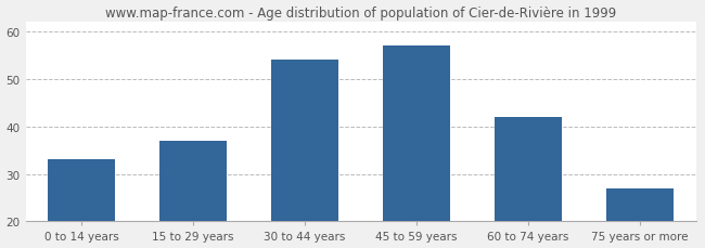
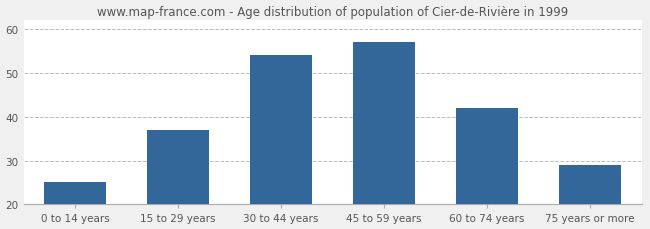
0 to 14 years: 33 -> 25
75 years or more: 27 -> 29
